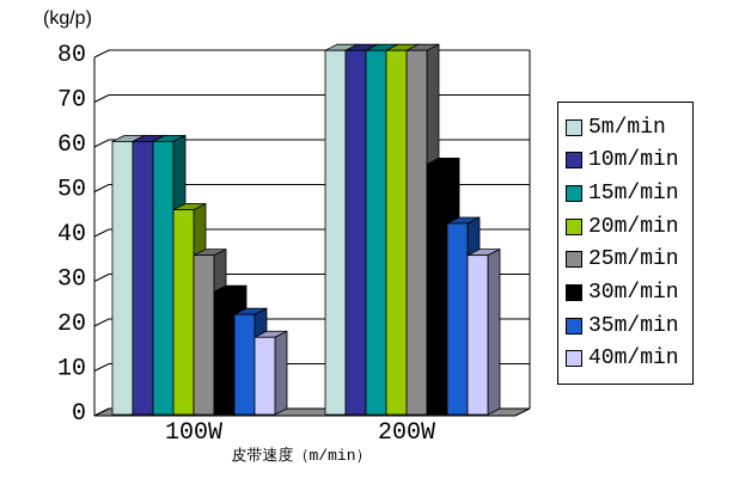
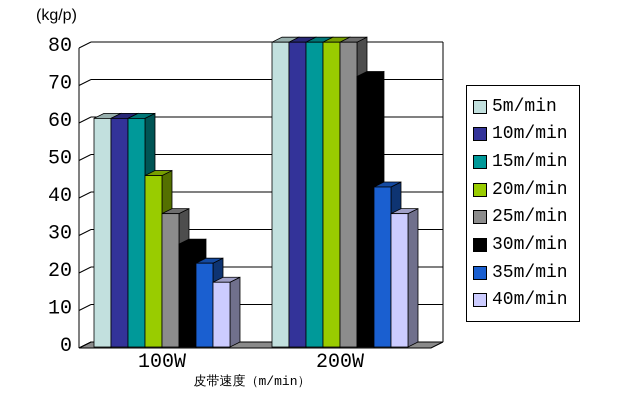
30m/min/200W: 55 -> 71
